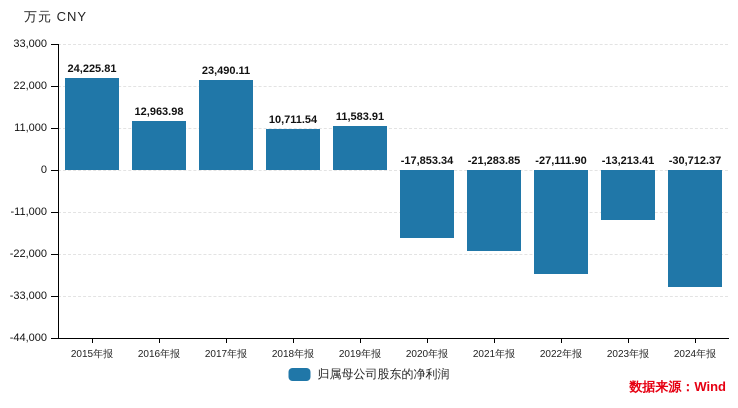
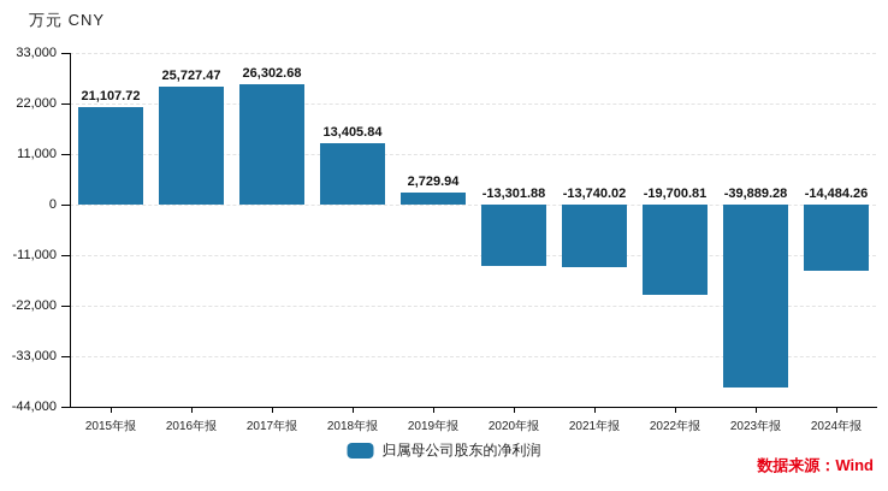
2015年报: 24,225.81 -> 21,107.72
2016年报: 12,963.98 -> 25,727.47
2017年报: 23,490.11 -> 26,302.68
2018年报: 10,711.54 -> 13,405.84
2019年报: 11,583.91 -> 2,729.94
2020年报: -17,853.34 -> -13,301.88
2021年报: -21,283.85 -> -13,740.02
2022年报: -27,111.90 -> -19,700.81
2023年报: -13,213.41 -> -39,889.28
2024年报: -30,712.37 -> -14,484.26
